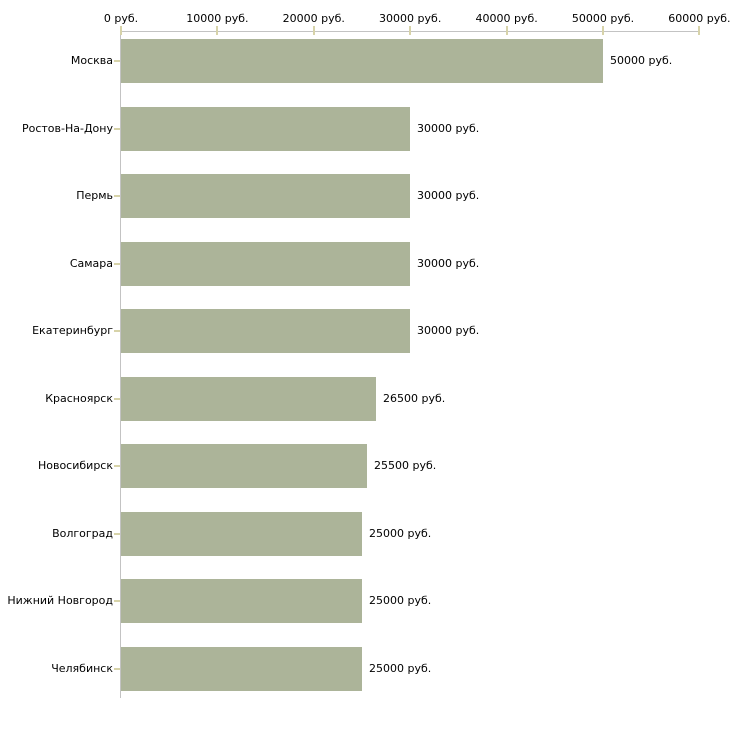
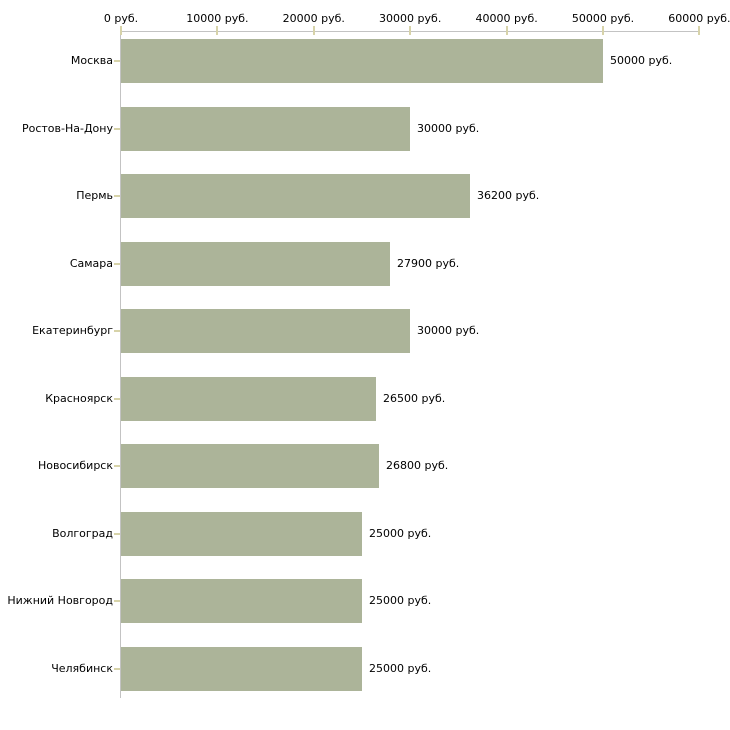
Пермь: 30000 -> 36200
Самара: 30000 -> 27900
Новосибирск: 25500 -> 26800
